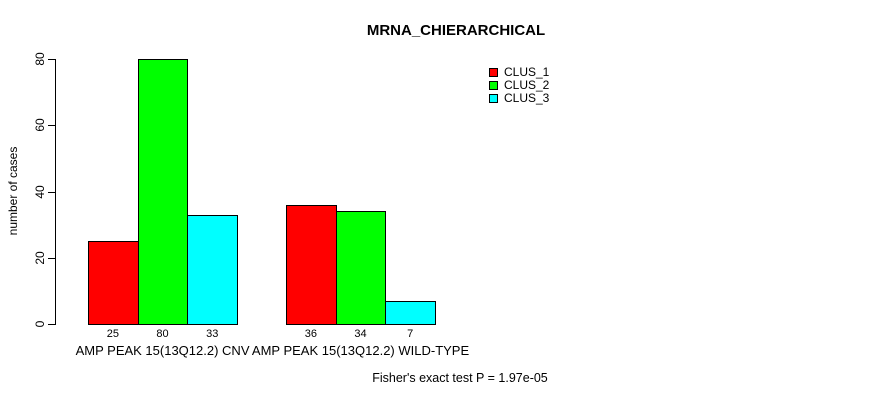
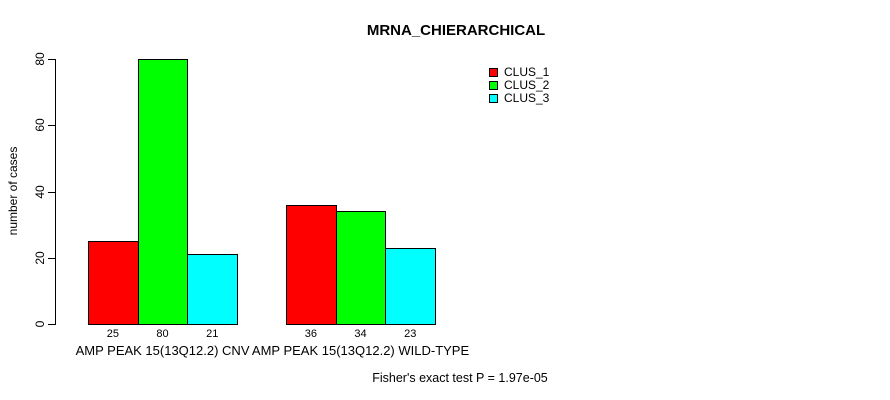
CLUS_3/AMP PEAK 15(13Q12.2) CNV: 33 -> 21
CLUS_3/AMP PEAK 15(13Q12.2) WILD-TYPE: 7 -> 23
